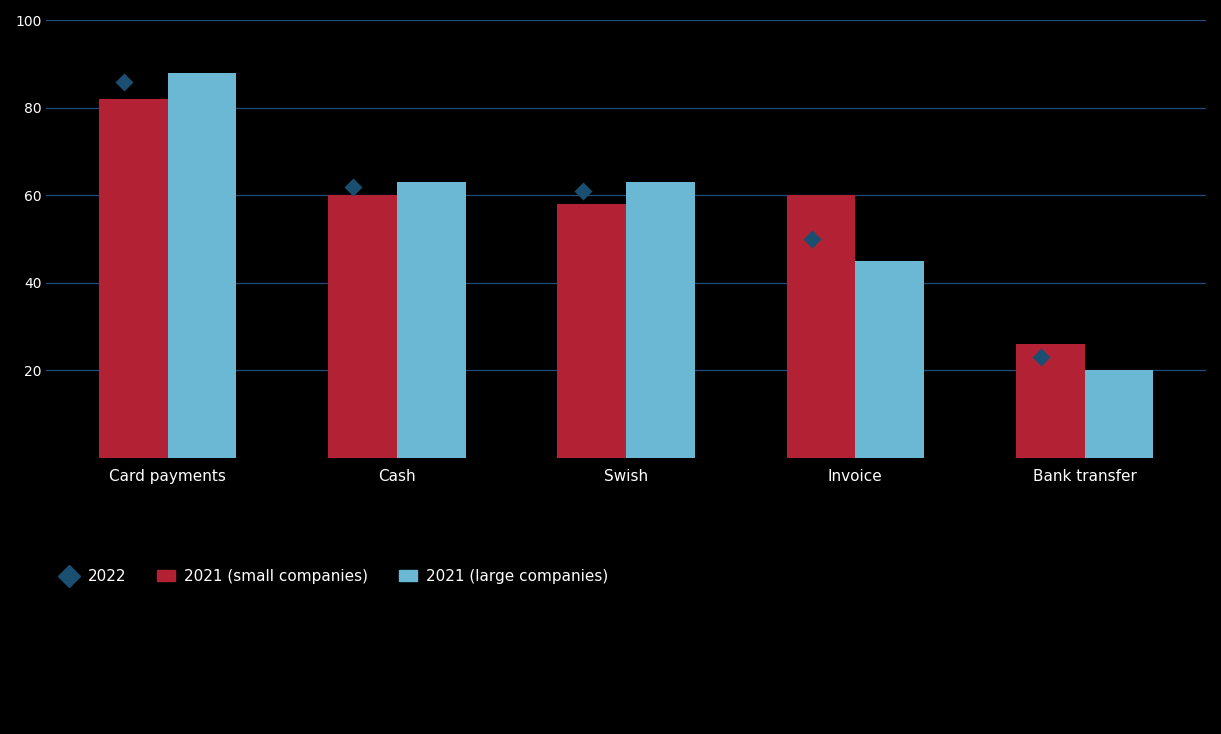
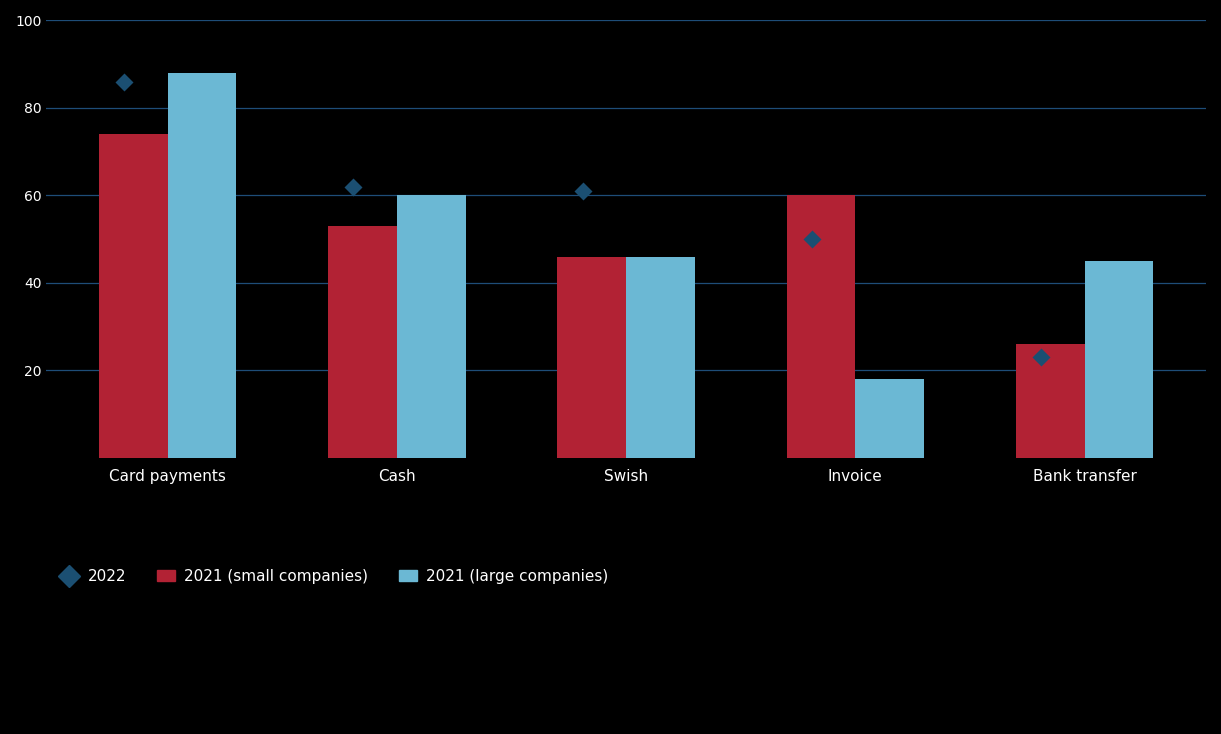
2021 (small companies)/Card payments: 82 -> 74
2021 (small companies)/Cash: 60 -> 53
2021 (large companies)/Cash: 63 -> 60
2021 (small companies)/Swish: 58 -> 46
2021 (large companies)/Swish: 63 -> 46
2021 (large companies)/Invoice: 45 -> 18
2021 (large companies)/Bank transfer: 20 -> 45
